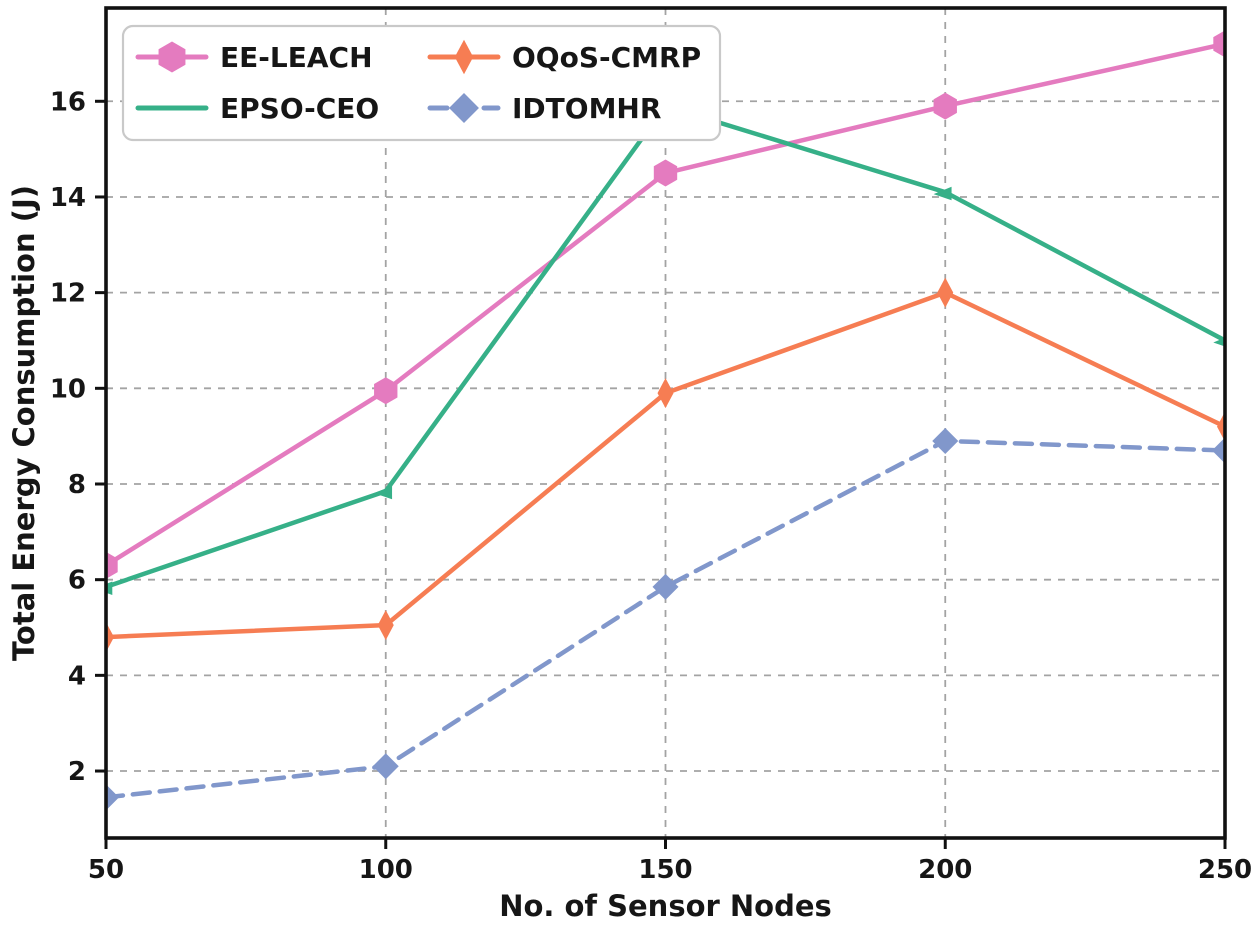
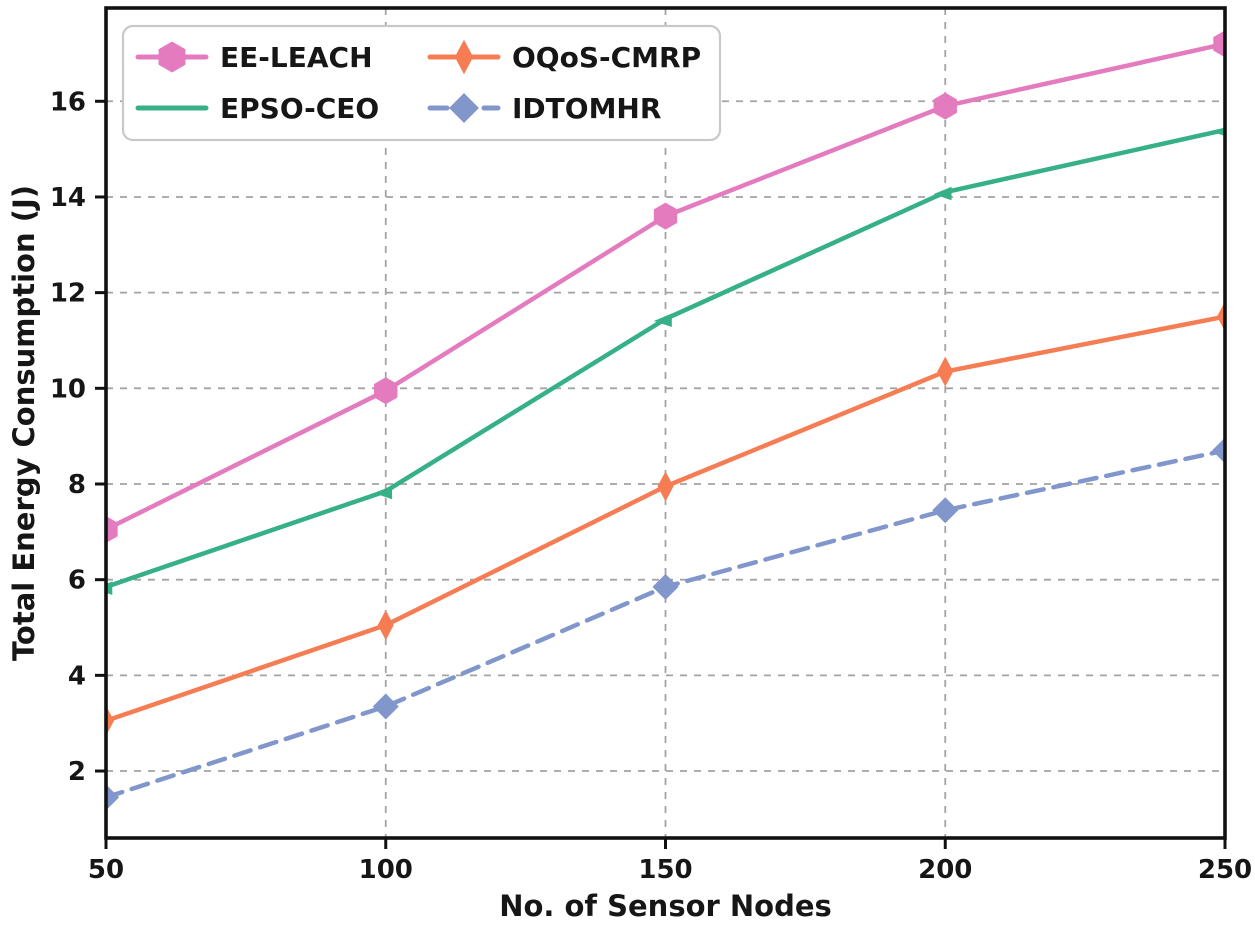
EE-LEACH/50: 6.3 -> 7.0
OQoS-CMRP/50: 4.8 -> 3.0
IDTOMHR/100: 2.1 -> 3.4
EE-LEACH/150: 14.5 -> 13.6
EPSO-CEO/150: 15.9 -> 11.4
OQoS-CMRP/150: 9.9 -> 8.0
OQoS-CMRP/200: 12.0 -> 10.3
IDTOMHR/200: 8.9 -> 7.5
EPSO-CEO/250: 11.0 -> 15.4
OQoS-CMRP/250: 9.2 -> 11.5
